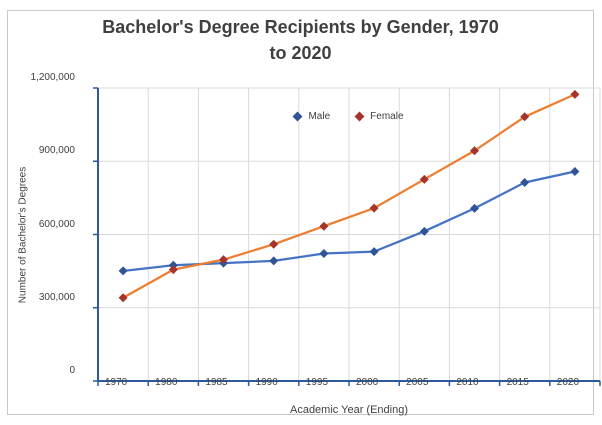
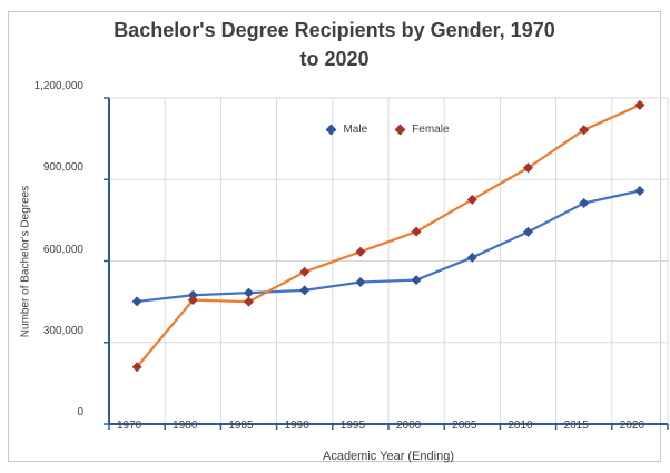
Female/1970: 340000 -> 210000
Female/1985: 500000 -> 450000
